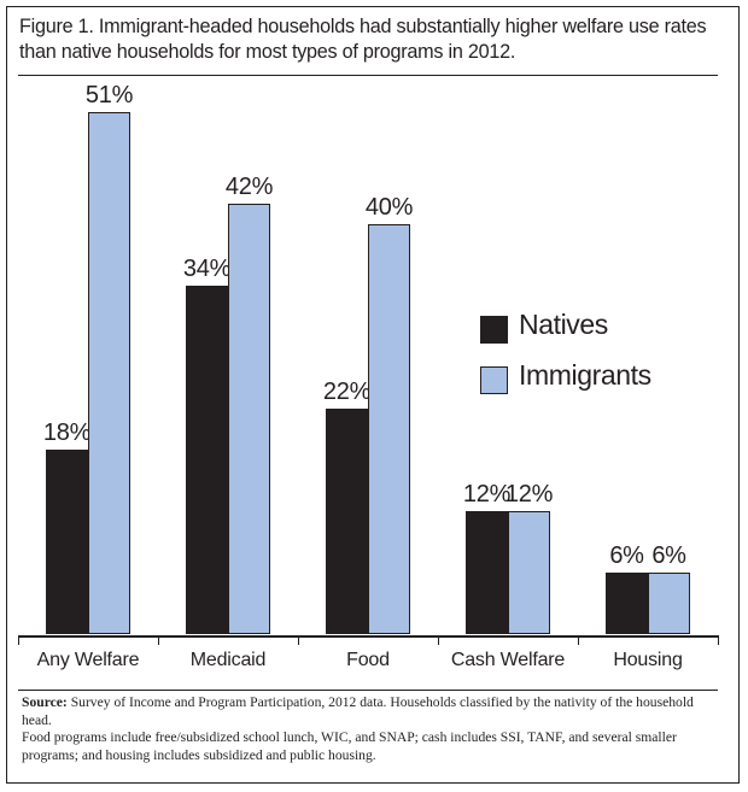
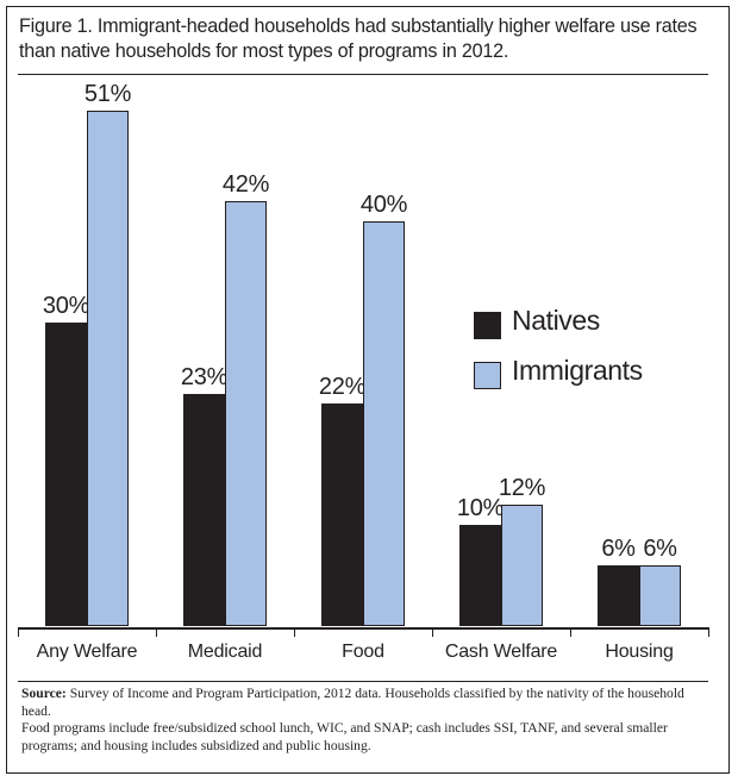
Natives/Any Welfare: 18% -> 30%
Natives/Medicaid: 34% -> 23%
Natives/Cash Welfare: 12% -> 10%
